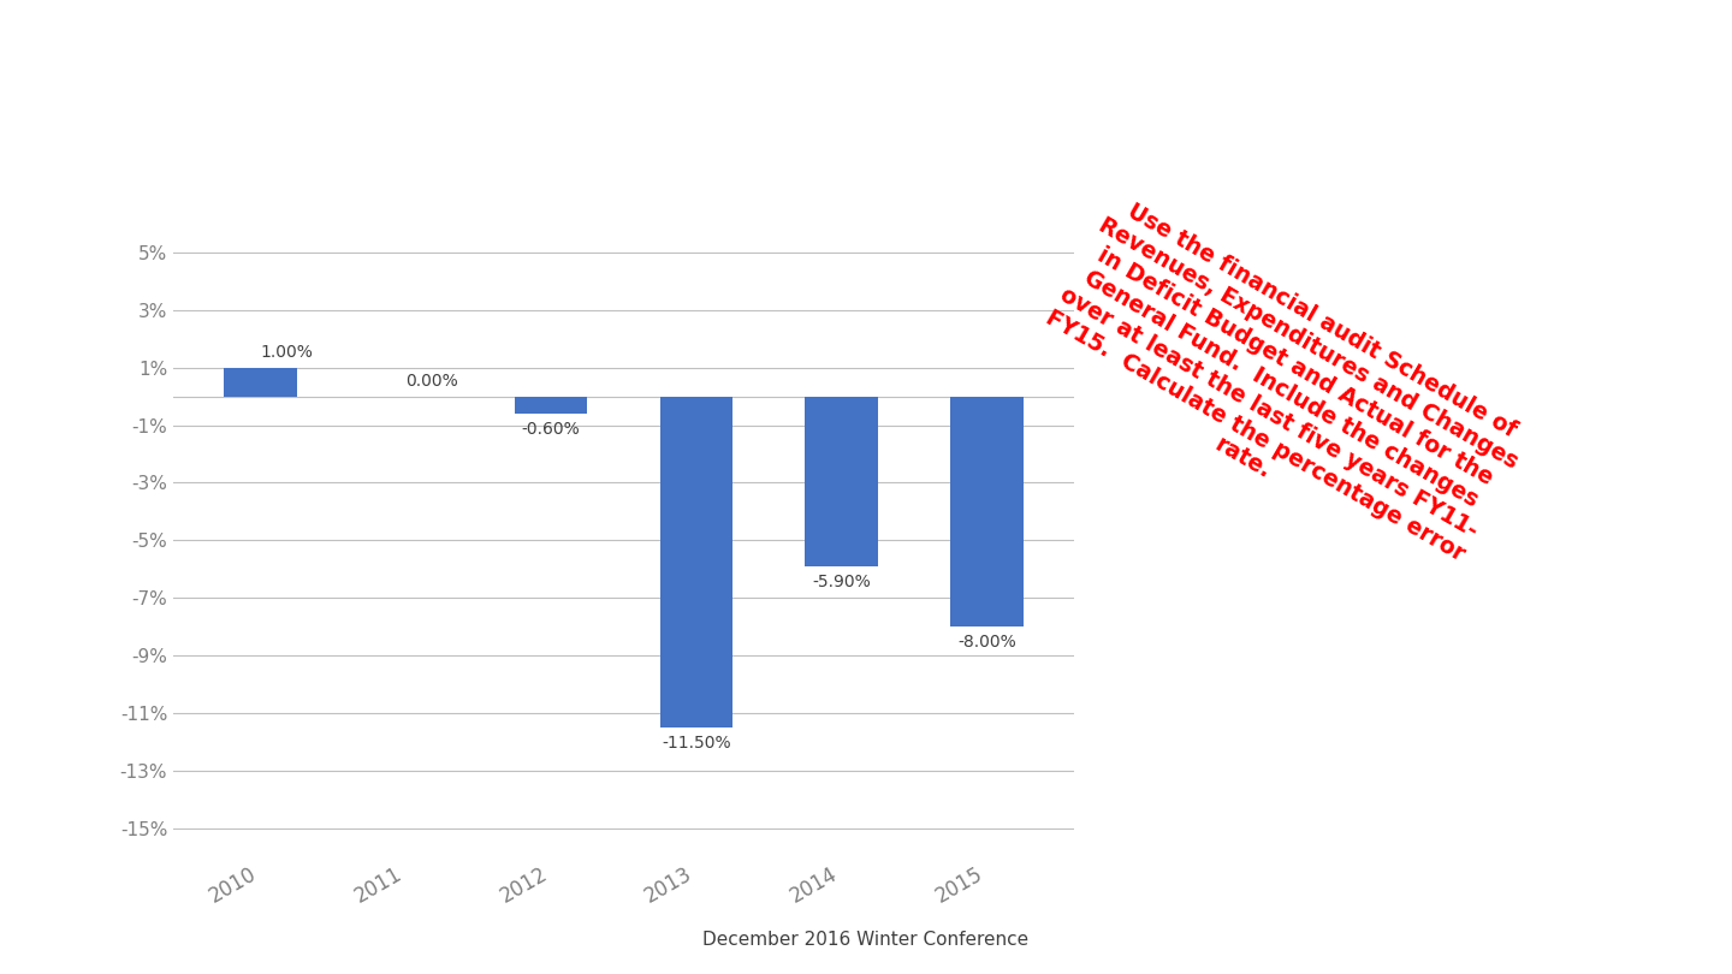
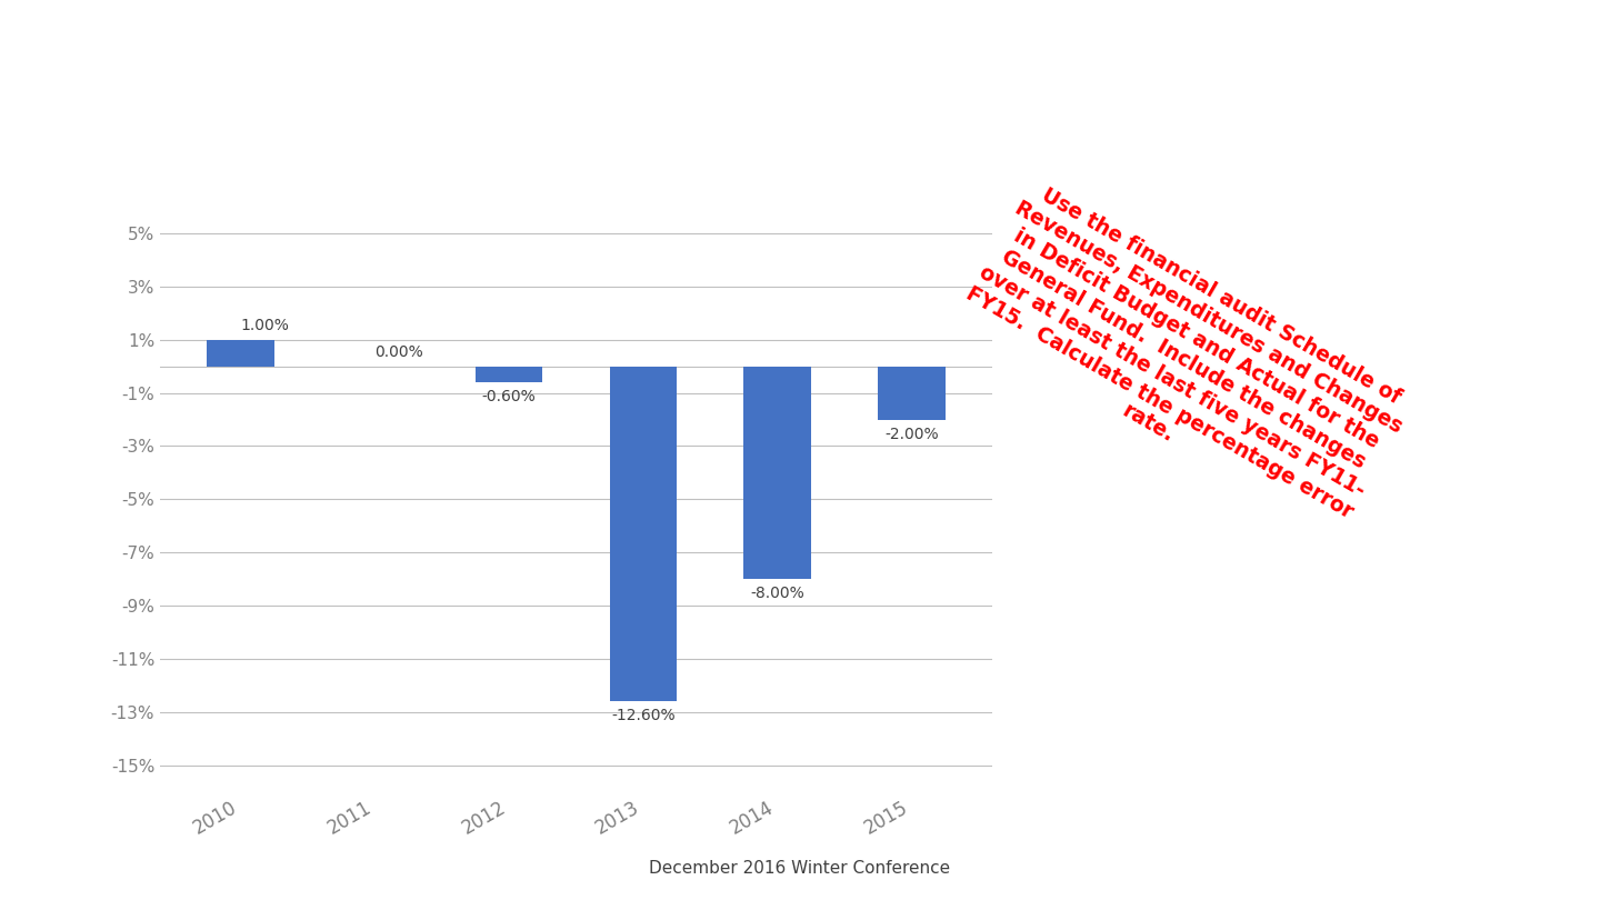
2013: -11.50% -> -12.60%
2014: -5.90% -> -8.00%
2015: -8.00% -> -2.00%
